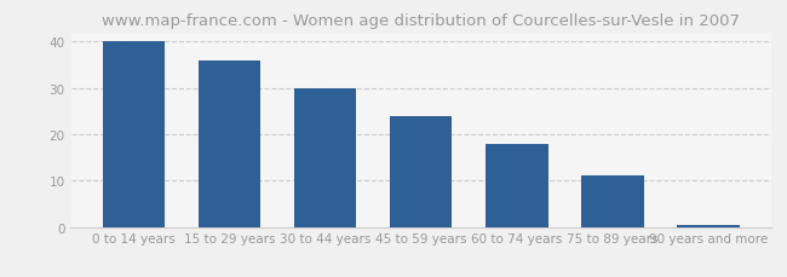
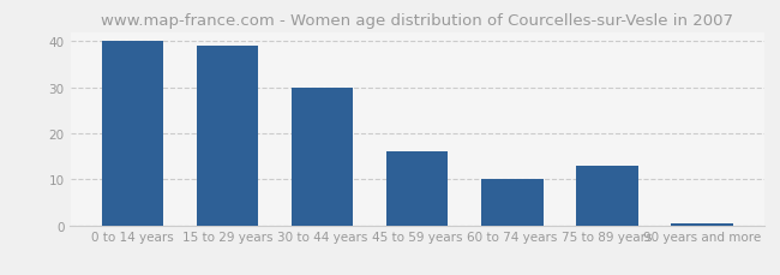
15 to 29 years: 36.0 -> 39.0
45 to 59 years: 24.0 -> 16.0
60 to 74 years: 18.0 -> 10.0
75 to 89 years: 11.0 -> 13.0
